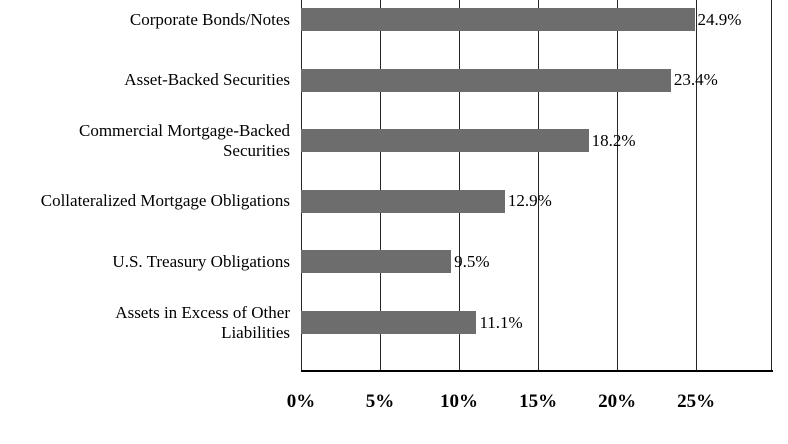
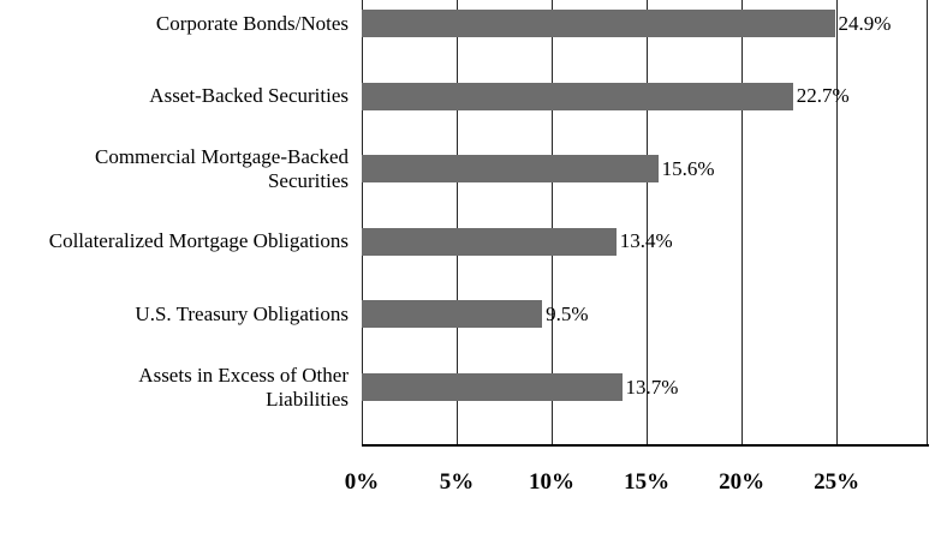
Asset-Backed Securities: 23.4% -> 22.7%
Commercial Mortgage-Backed Securities: 18.2% -> 15.6%
Collateralized Mortgage Obligations: 12.9% -> 13.4%
Assets in Excess of Other Liabilities: 11.1% -> 13.7%
